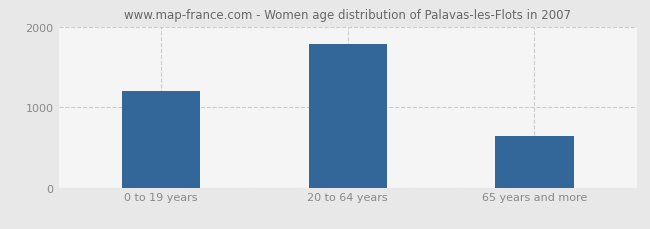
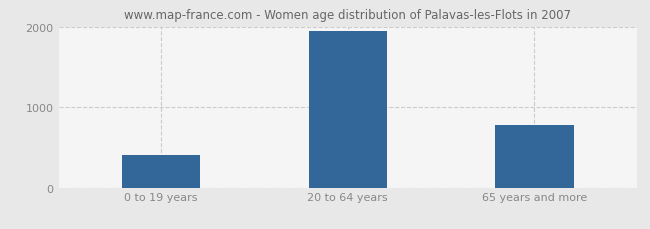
0 to 19 years: 1200 -> 400
20 to 64 years: 1780 -> 1950
65 years and more: 640 -> 780
